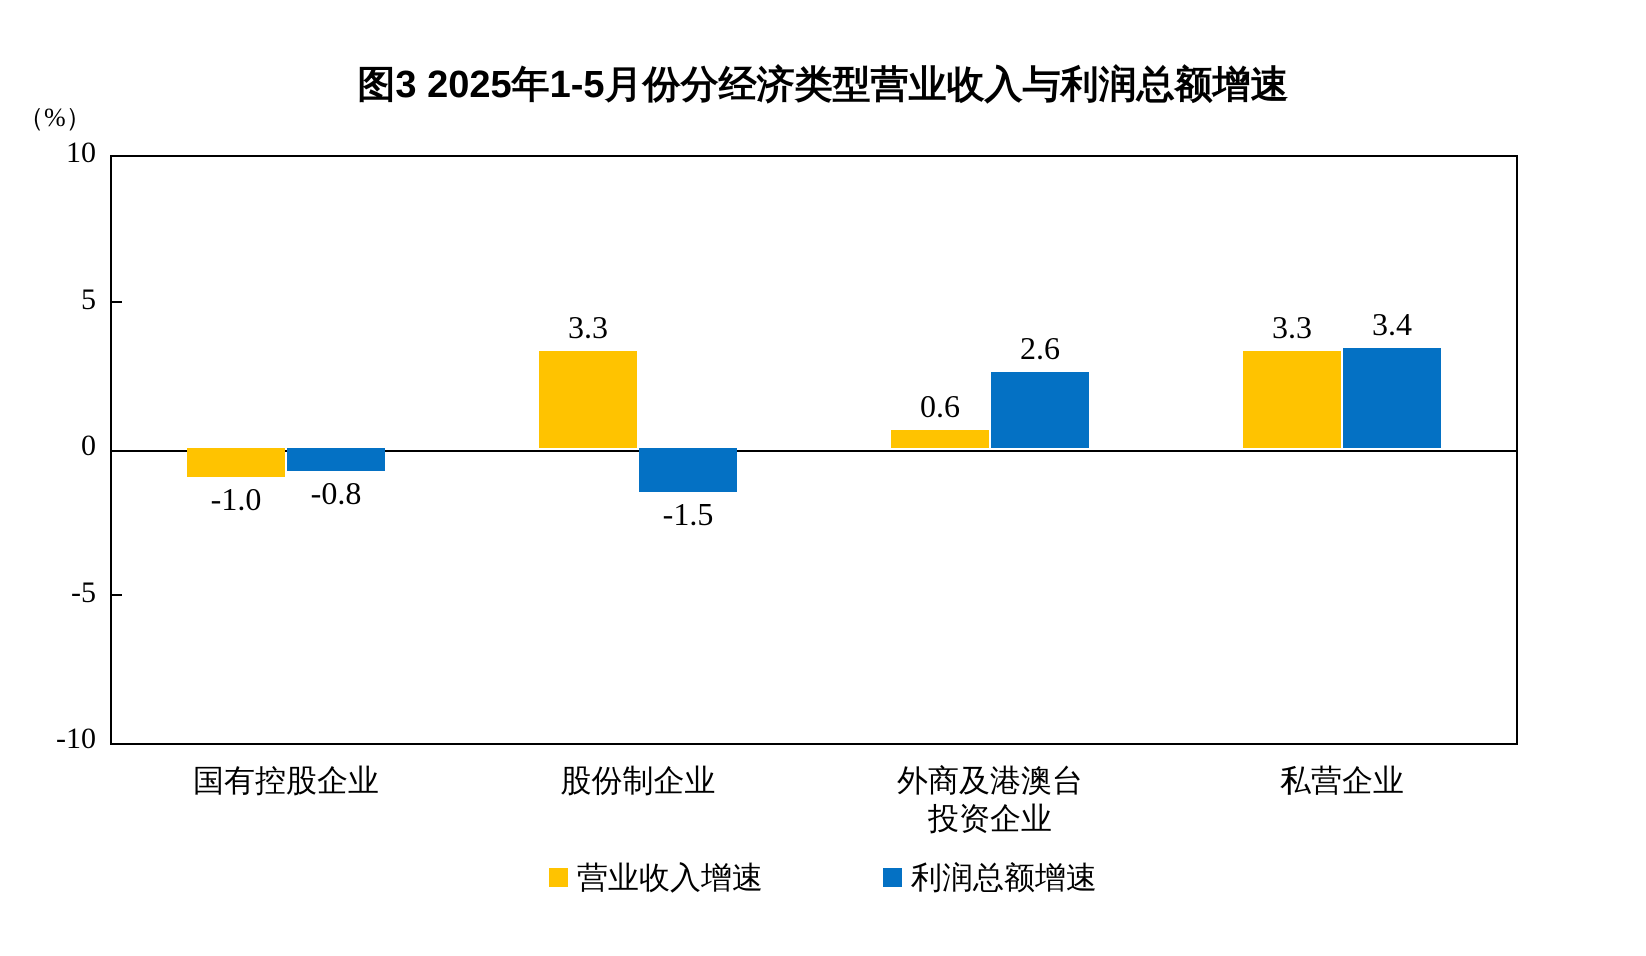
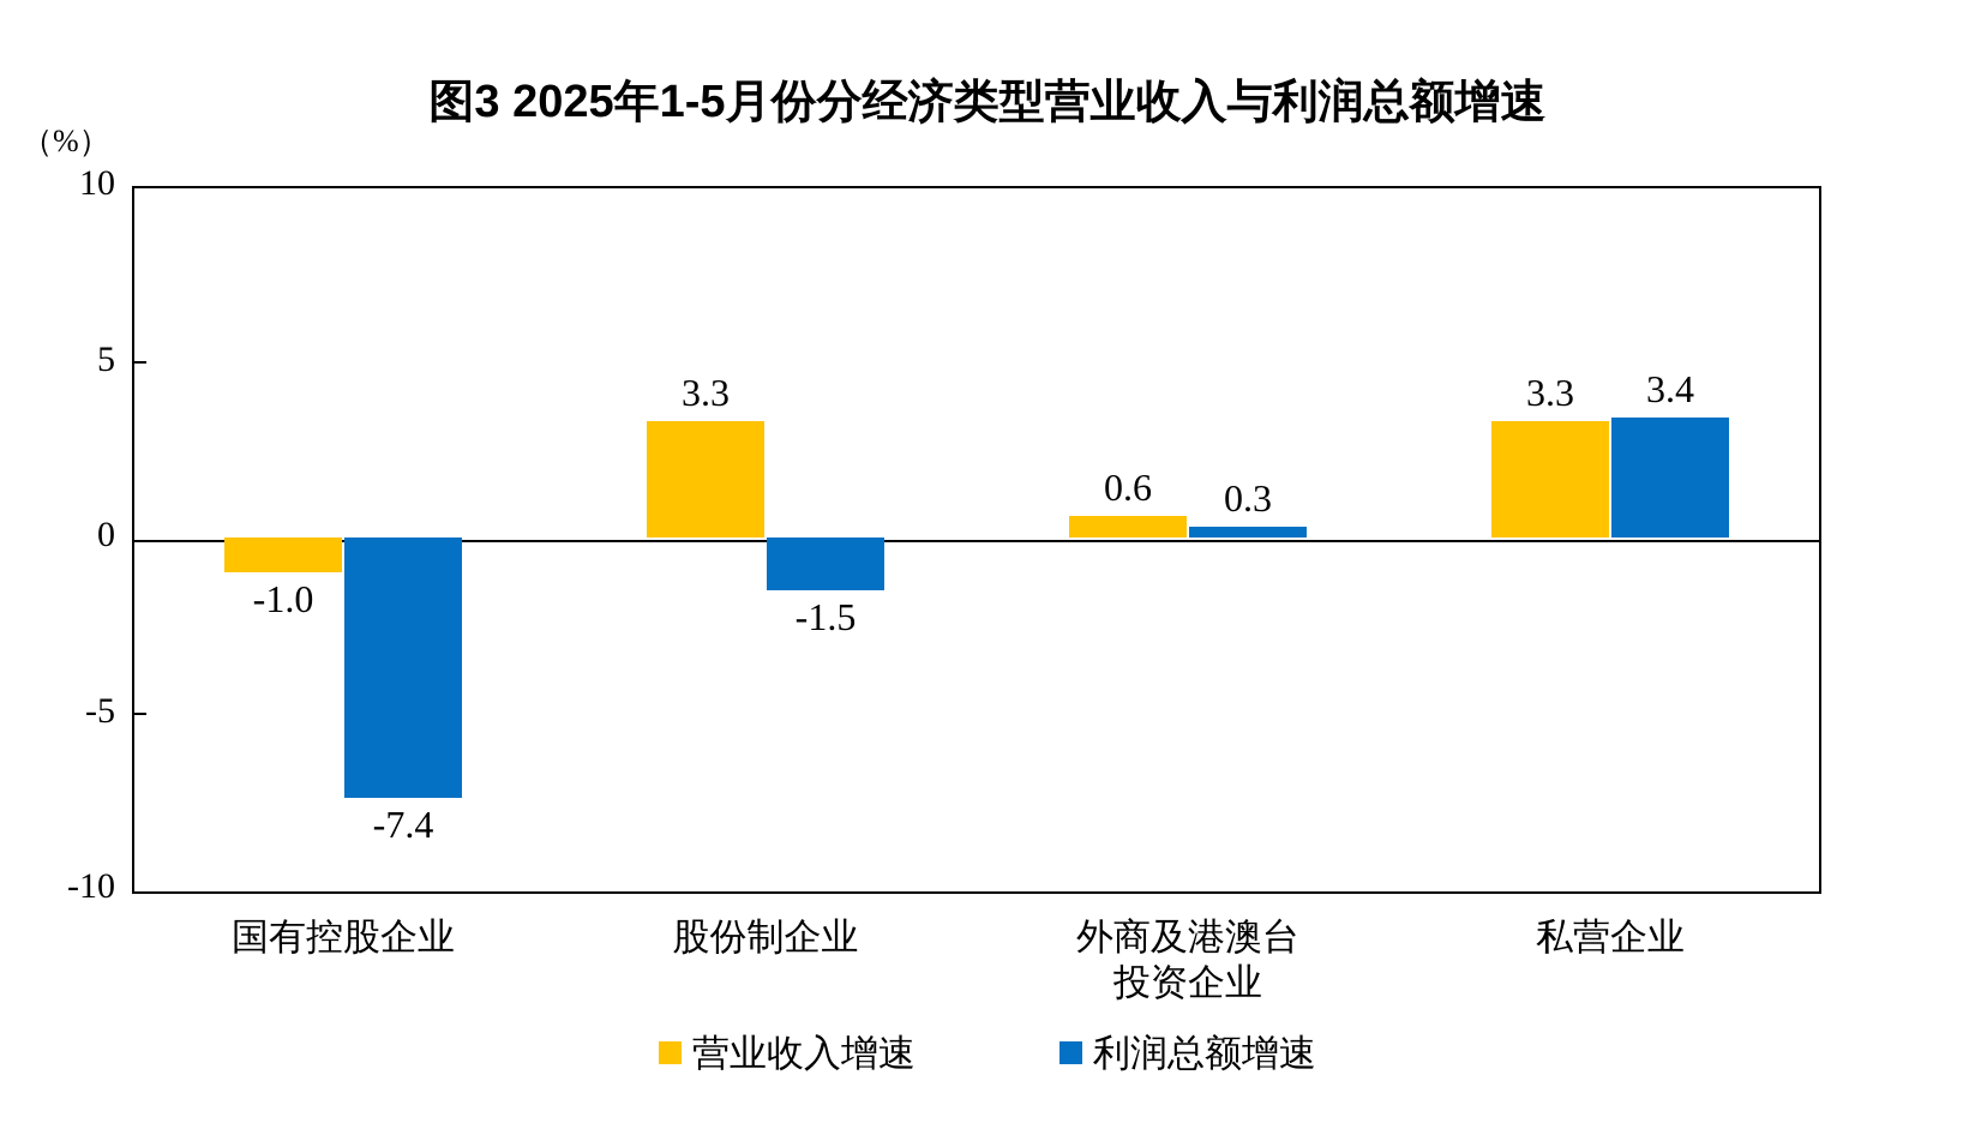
利润总额增速/国有控股企业: -0.8 -> -7.4
利润总额增速/外商及港澳台 投资企业: 2.6 -> 0.3
